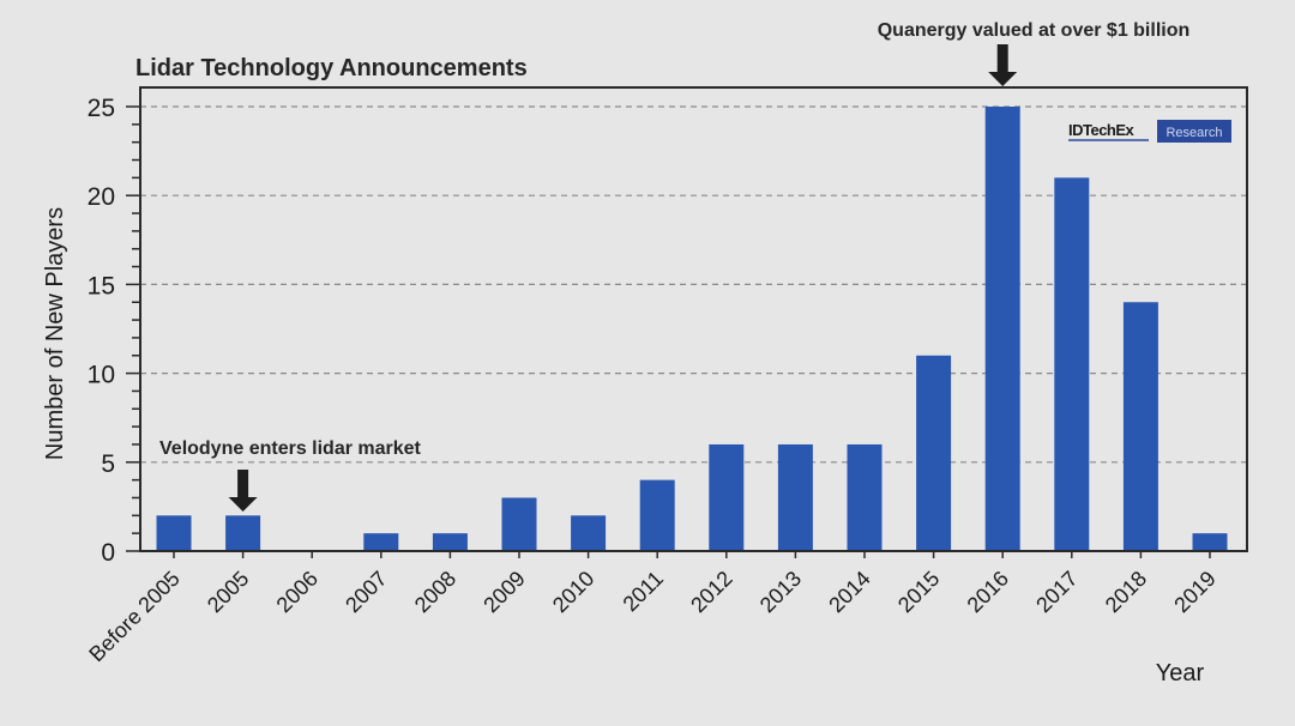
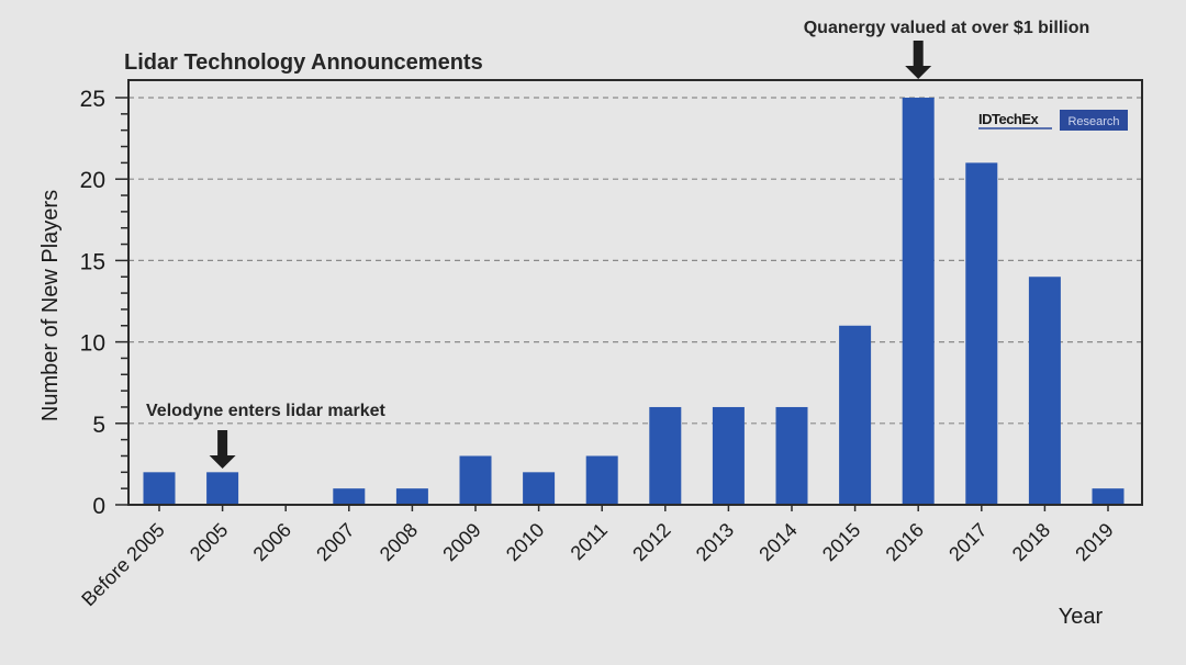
2011: 4 -> 3
